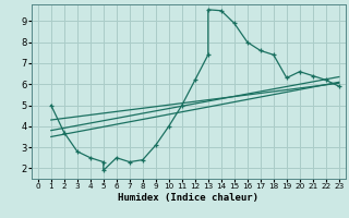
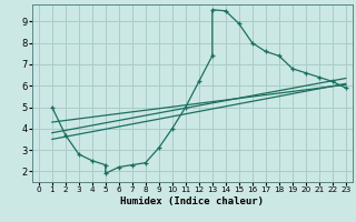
6: 2.5 -> 2.2
19: 6.3 -> 6.8
